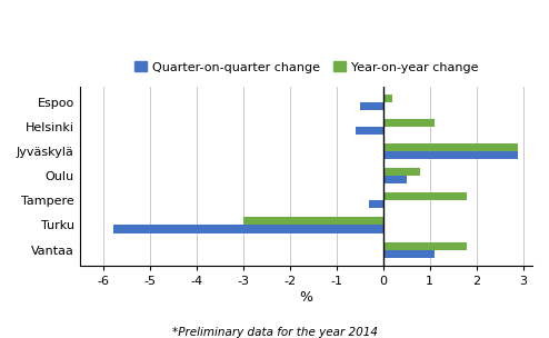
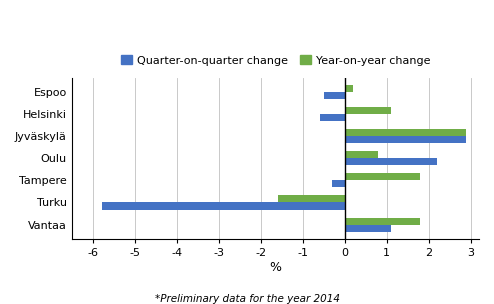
Quarter-on-quarter change/Oulu: 0.5 -> 2.2
Year-on-year change/Turku: -3.0 -> -1.6
